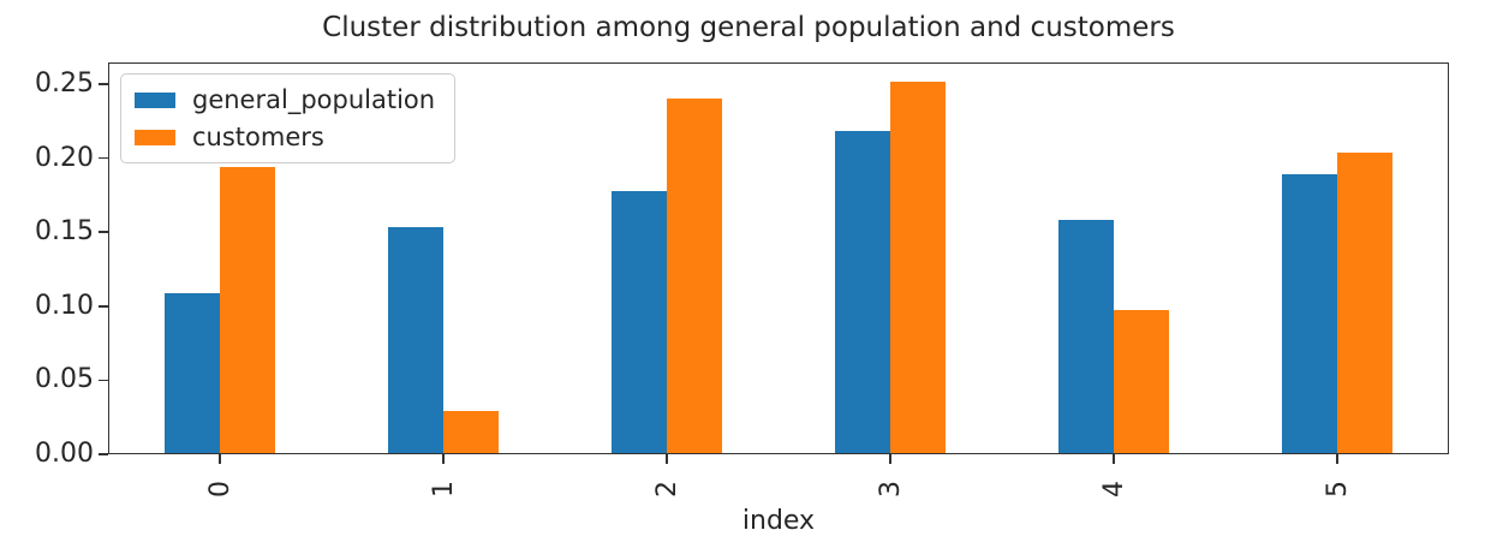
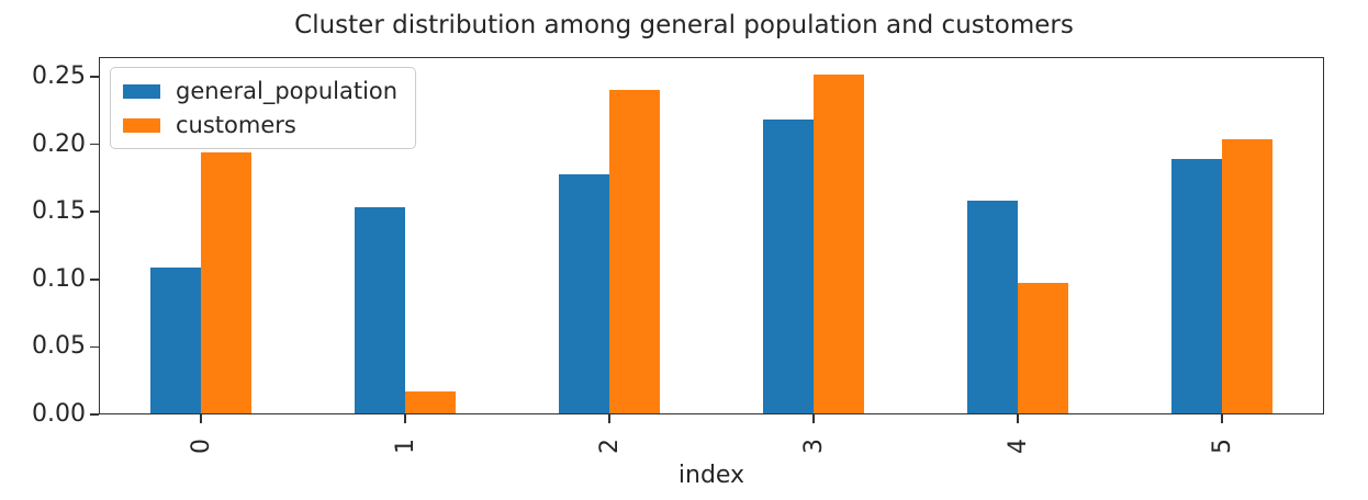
customers/1: 0.029 -> 0.017
